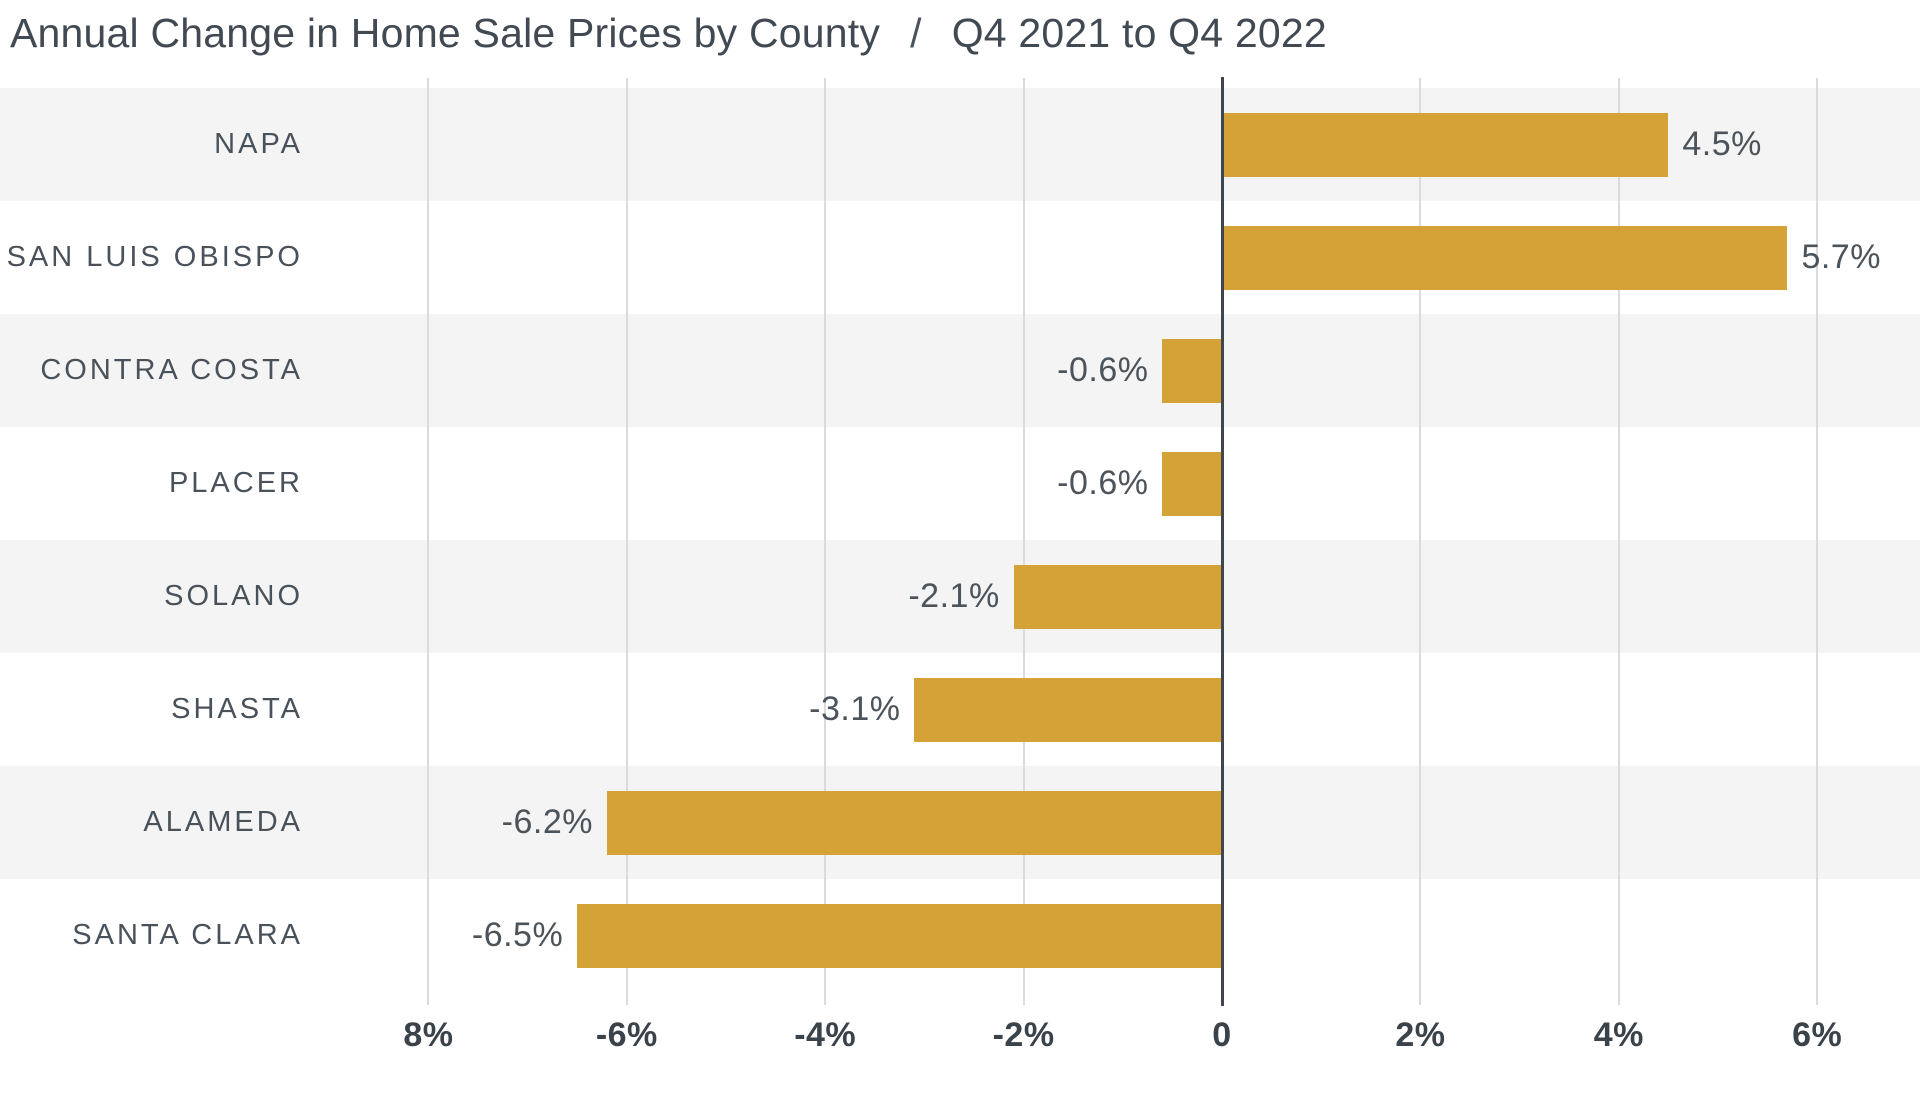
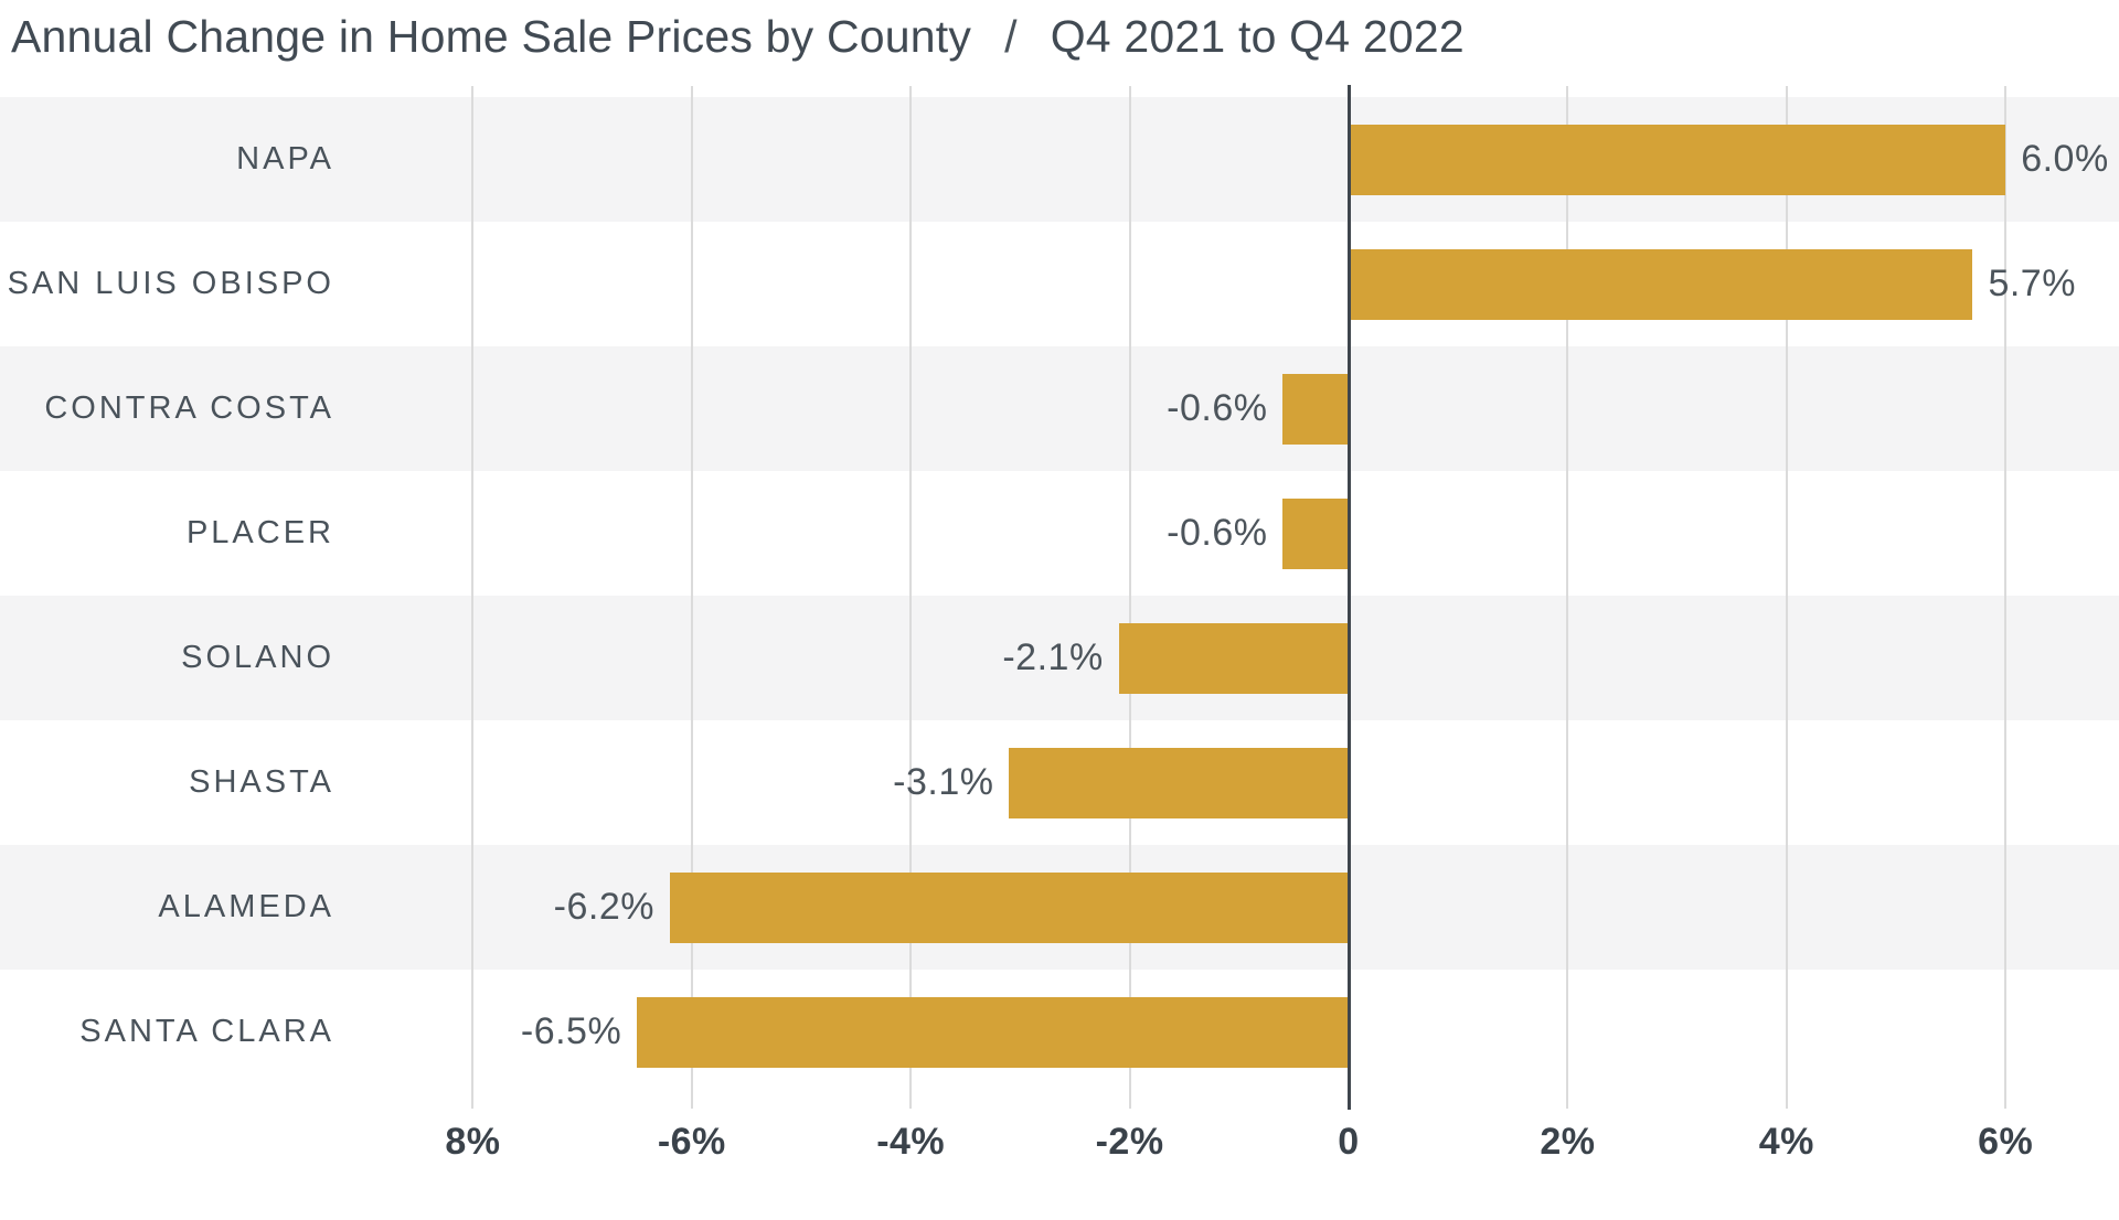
NAPA: 4.5% -> 6.0%
